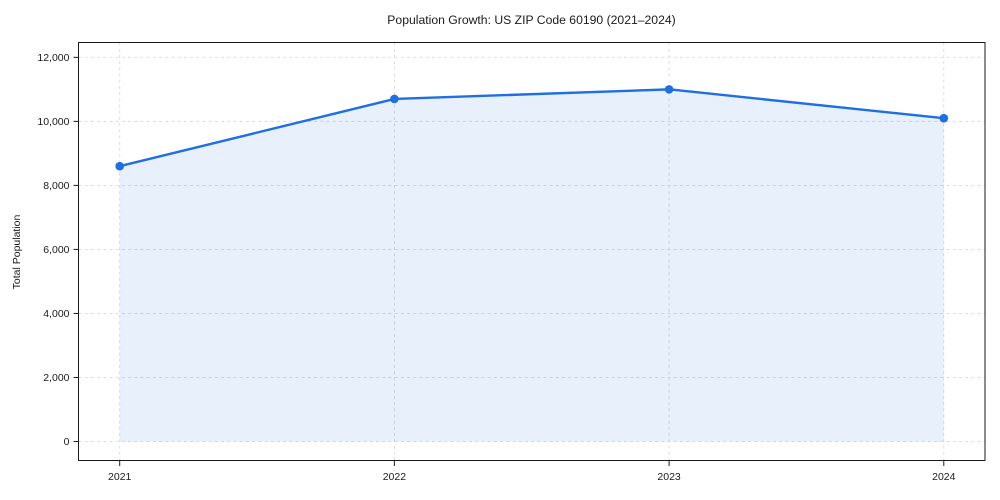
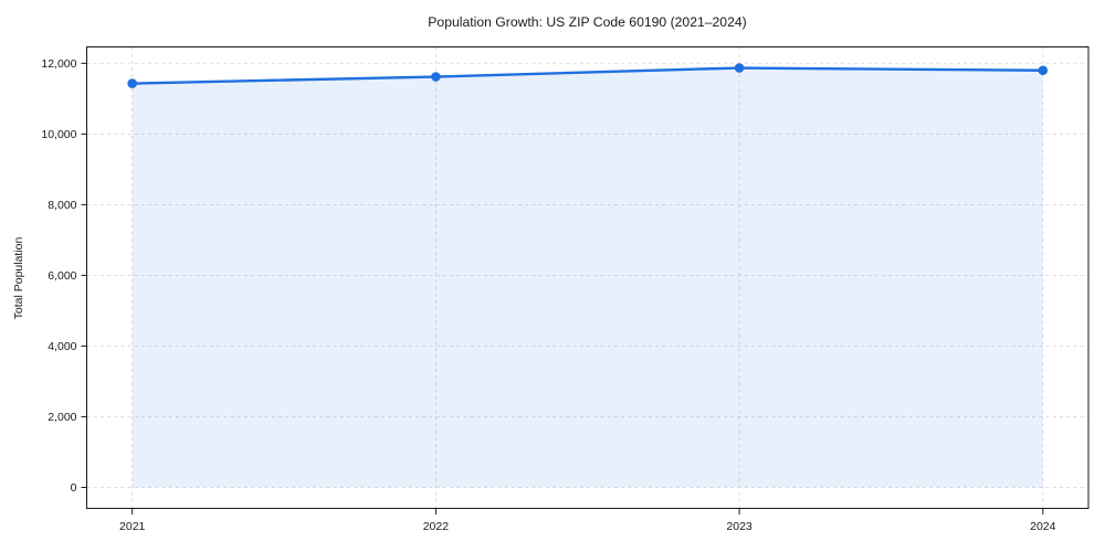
2021: 8600 -> 11400
2022: 10700 -> 11600
2023: 11000 -> 11900
2024: 10100 -> 11800
